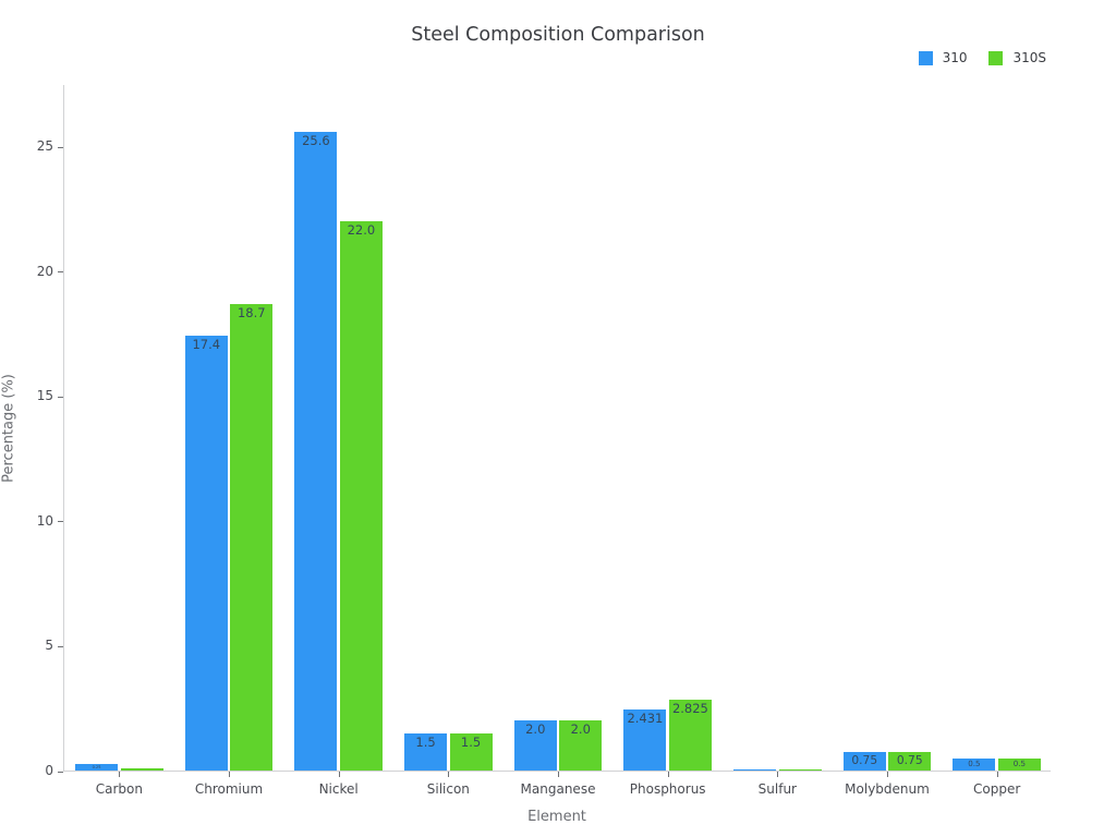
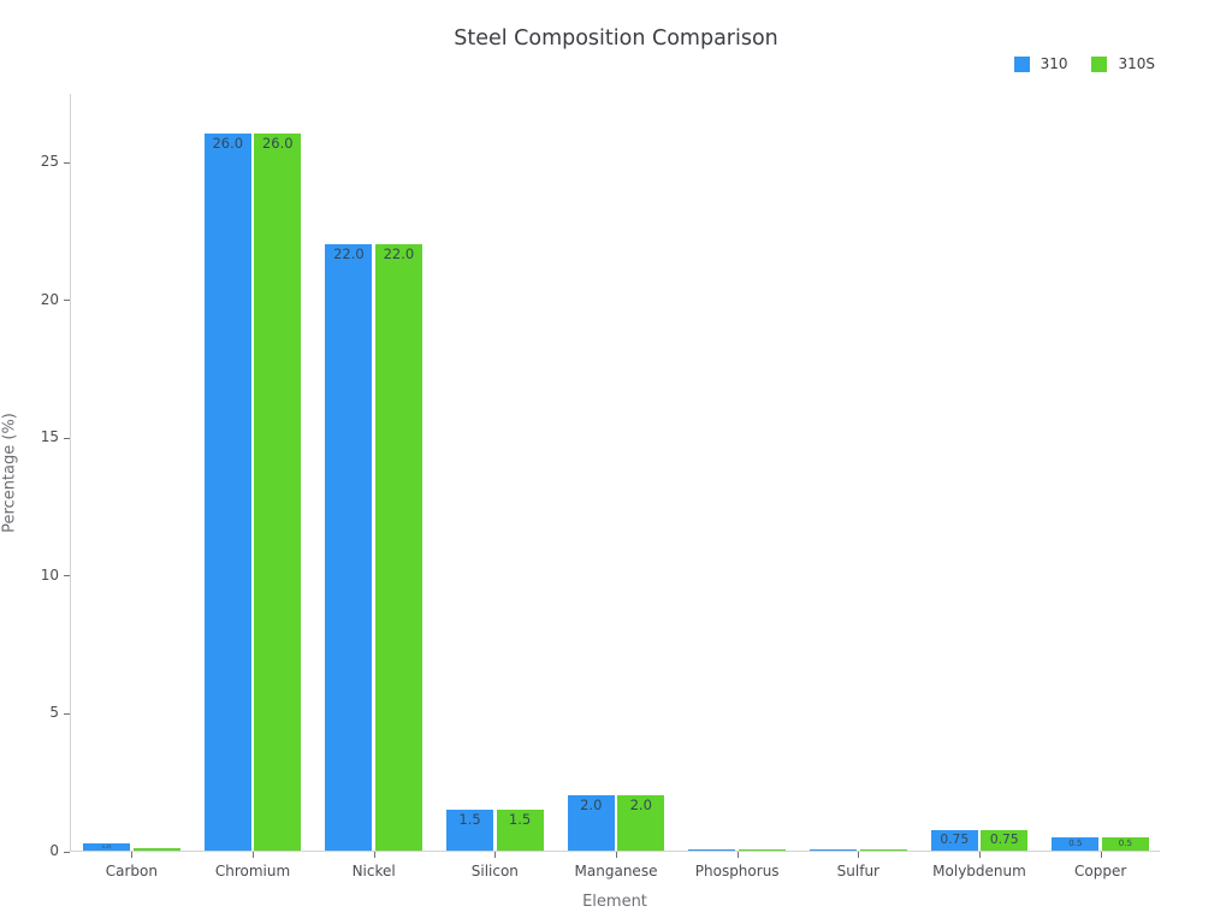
310/Chromium: 17.4 -> 26.0
310S/Chromium: 18.7 -> 26.0
310/Nickel: 25.6 -> 22.0
310/Phosphorus: 2.431 -> 0.045
310S/Phosphorus: 2.825 -> 0.045
